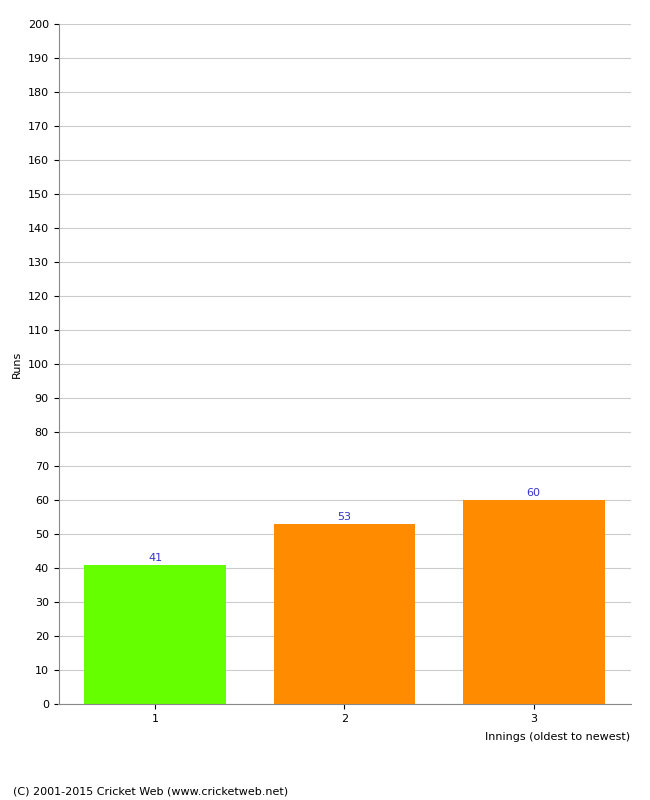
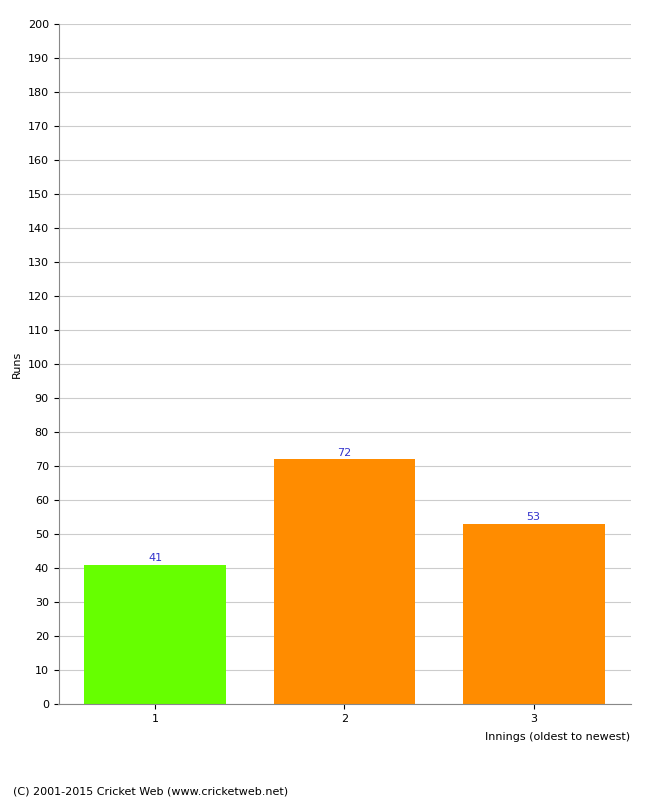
2: 53 -> 72
3: 60 -> 53
